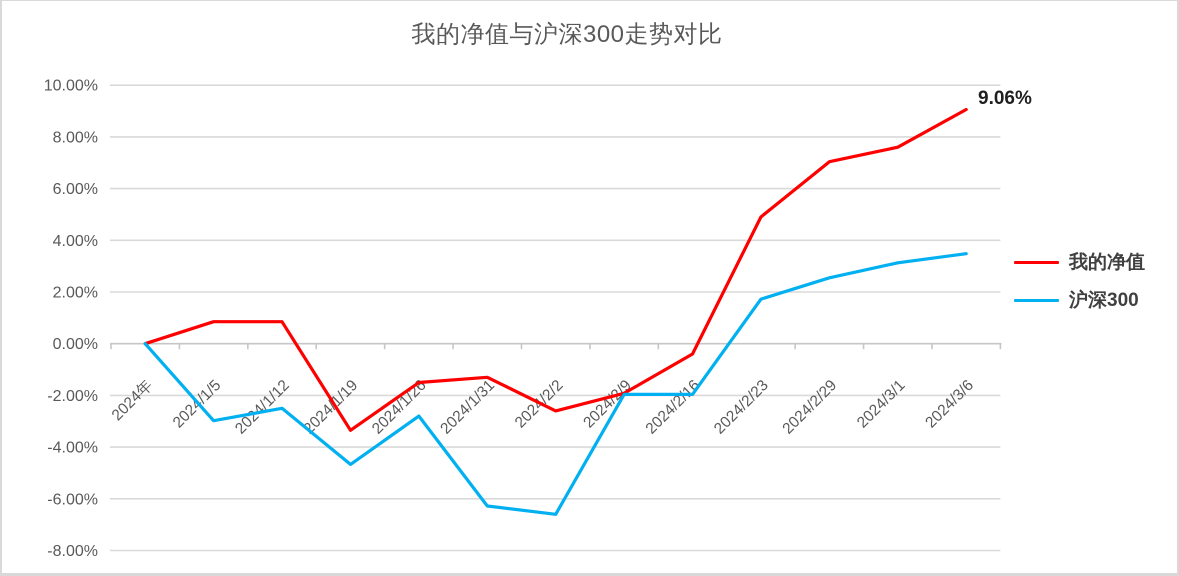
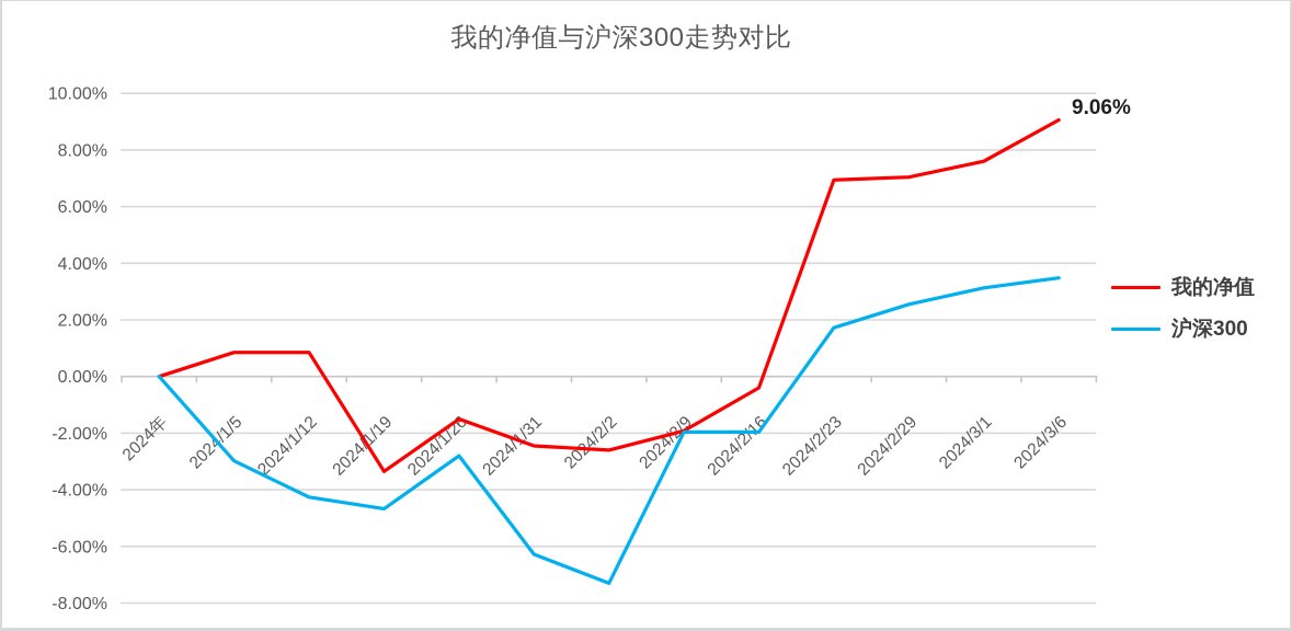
沪深300/2024/1/12: -2.5% -> -4.3%
我的净值/2024/1/31: -1.3% -> -2.5%
沪深300/2024/2/2: -6.6% -> -7.3%
我的净值/2024/2/23: 4.9% -> 6.9%
